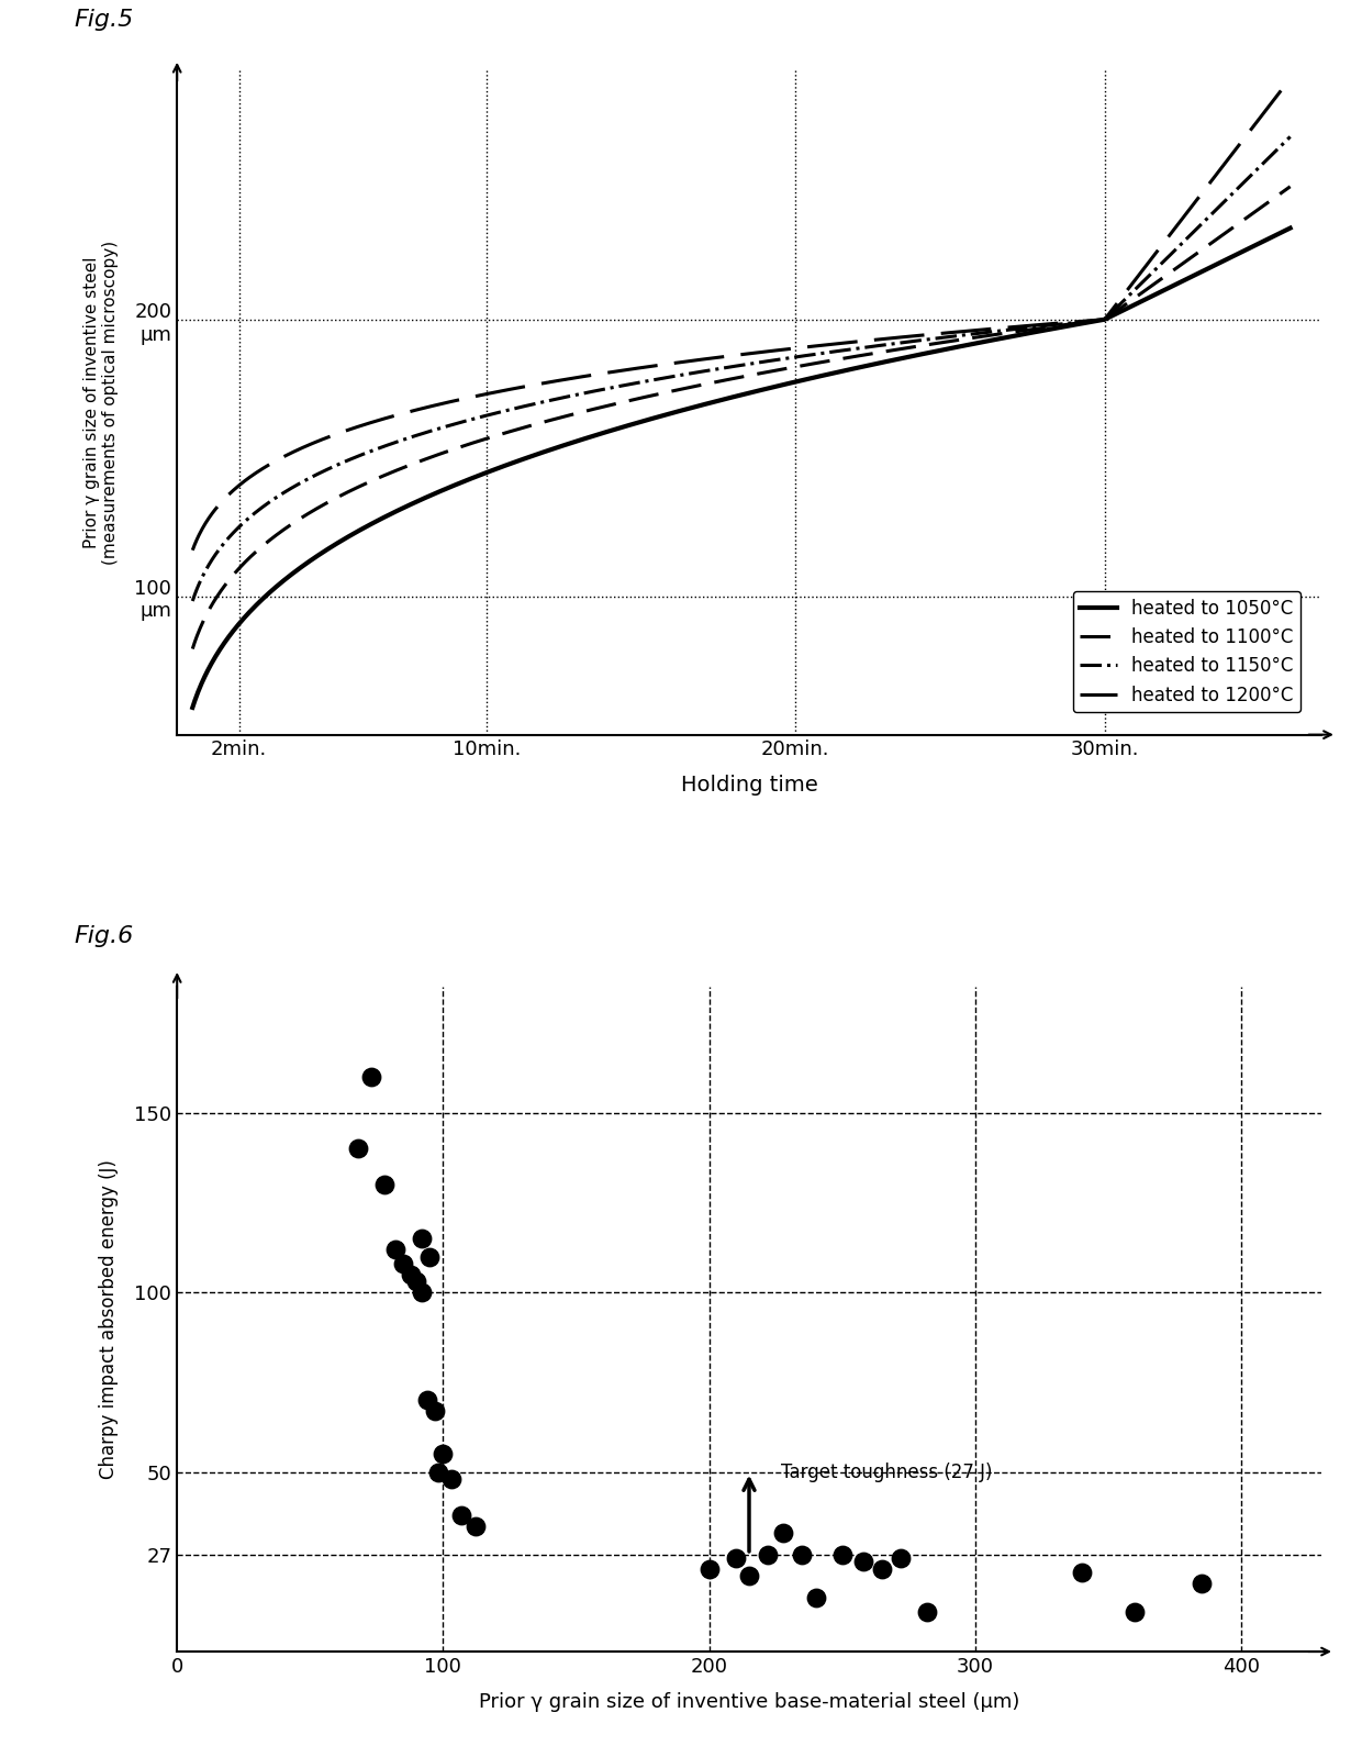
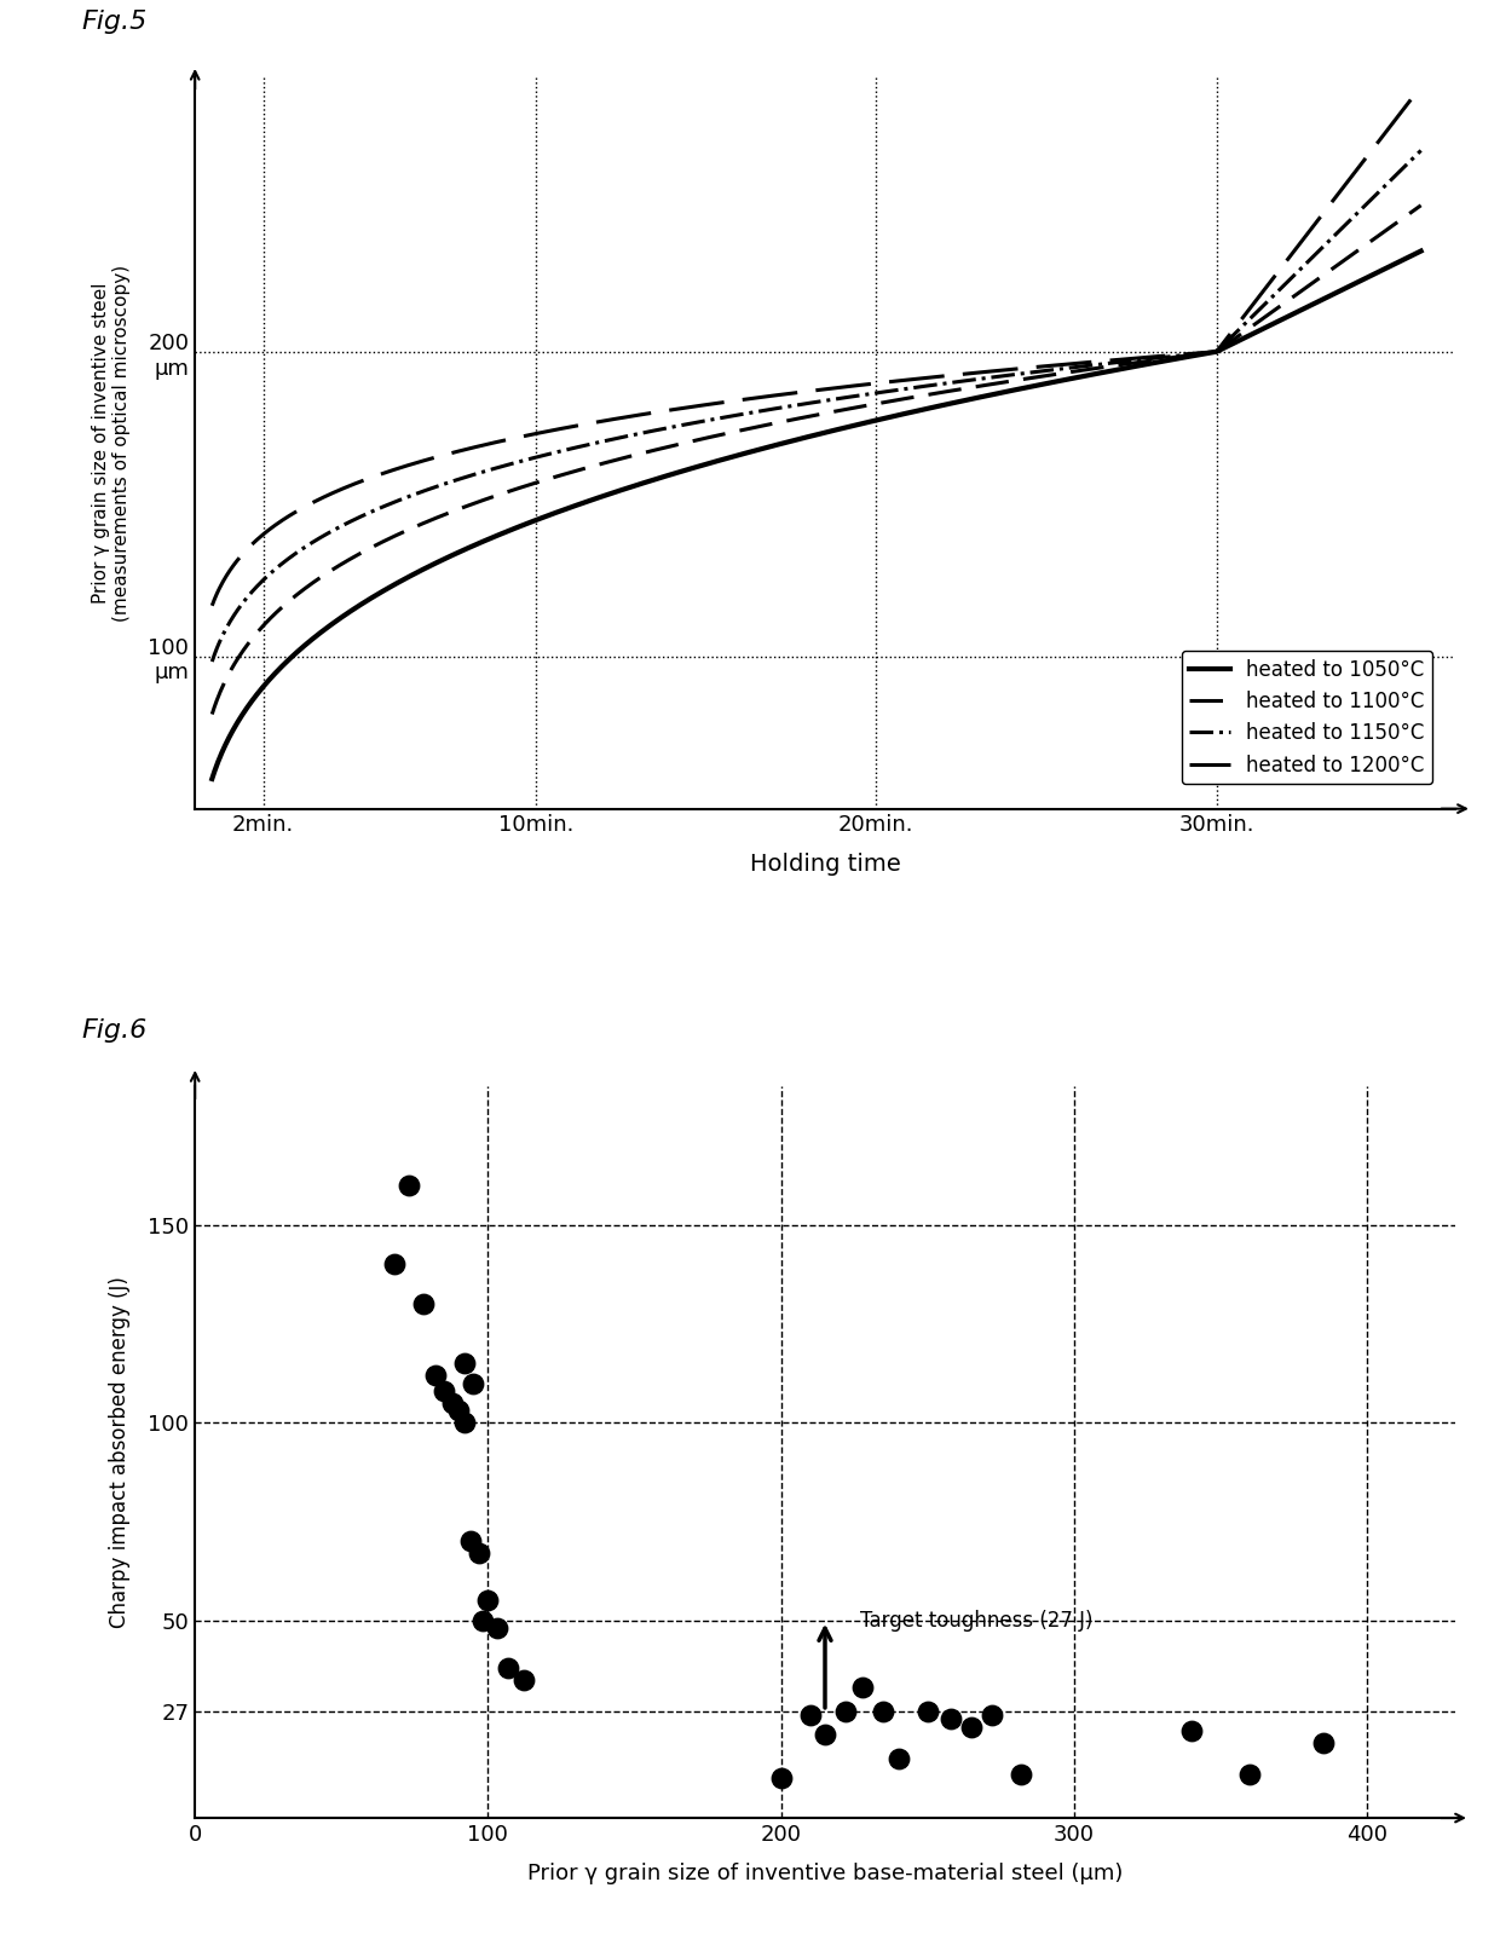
200: 23 -> 10
